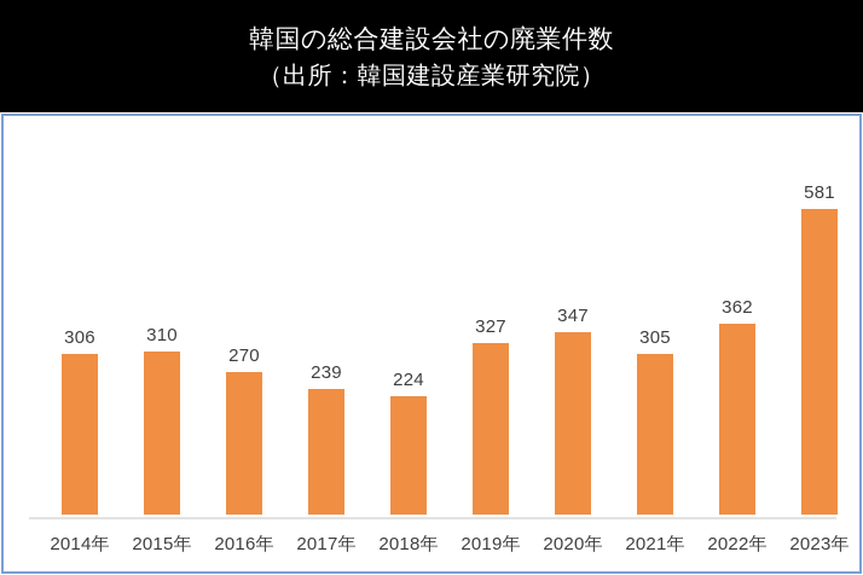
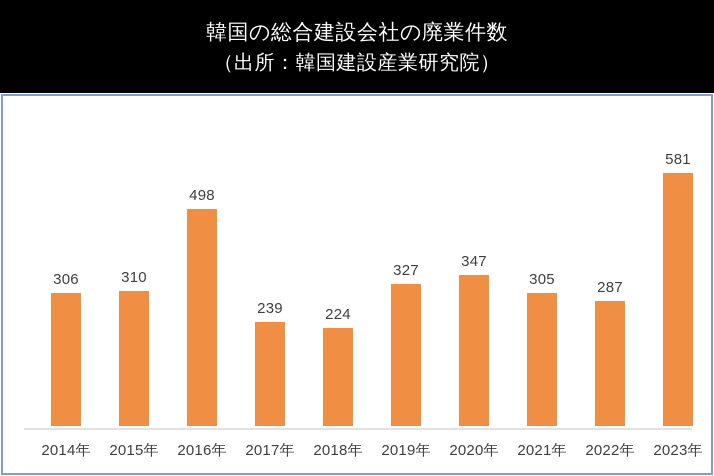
2016年: 270 -> 498
2022年: 362 -> 287
